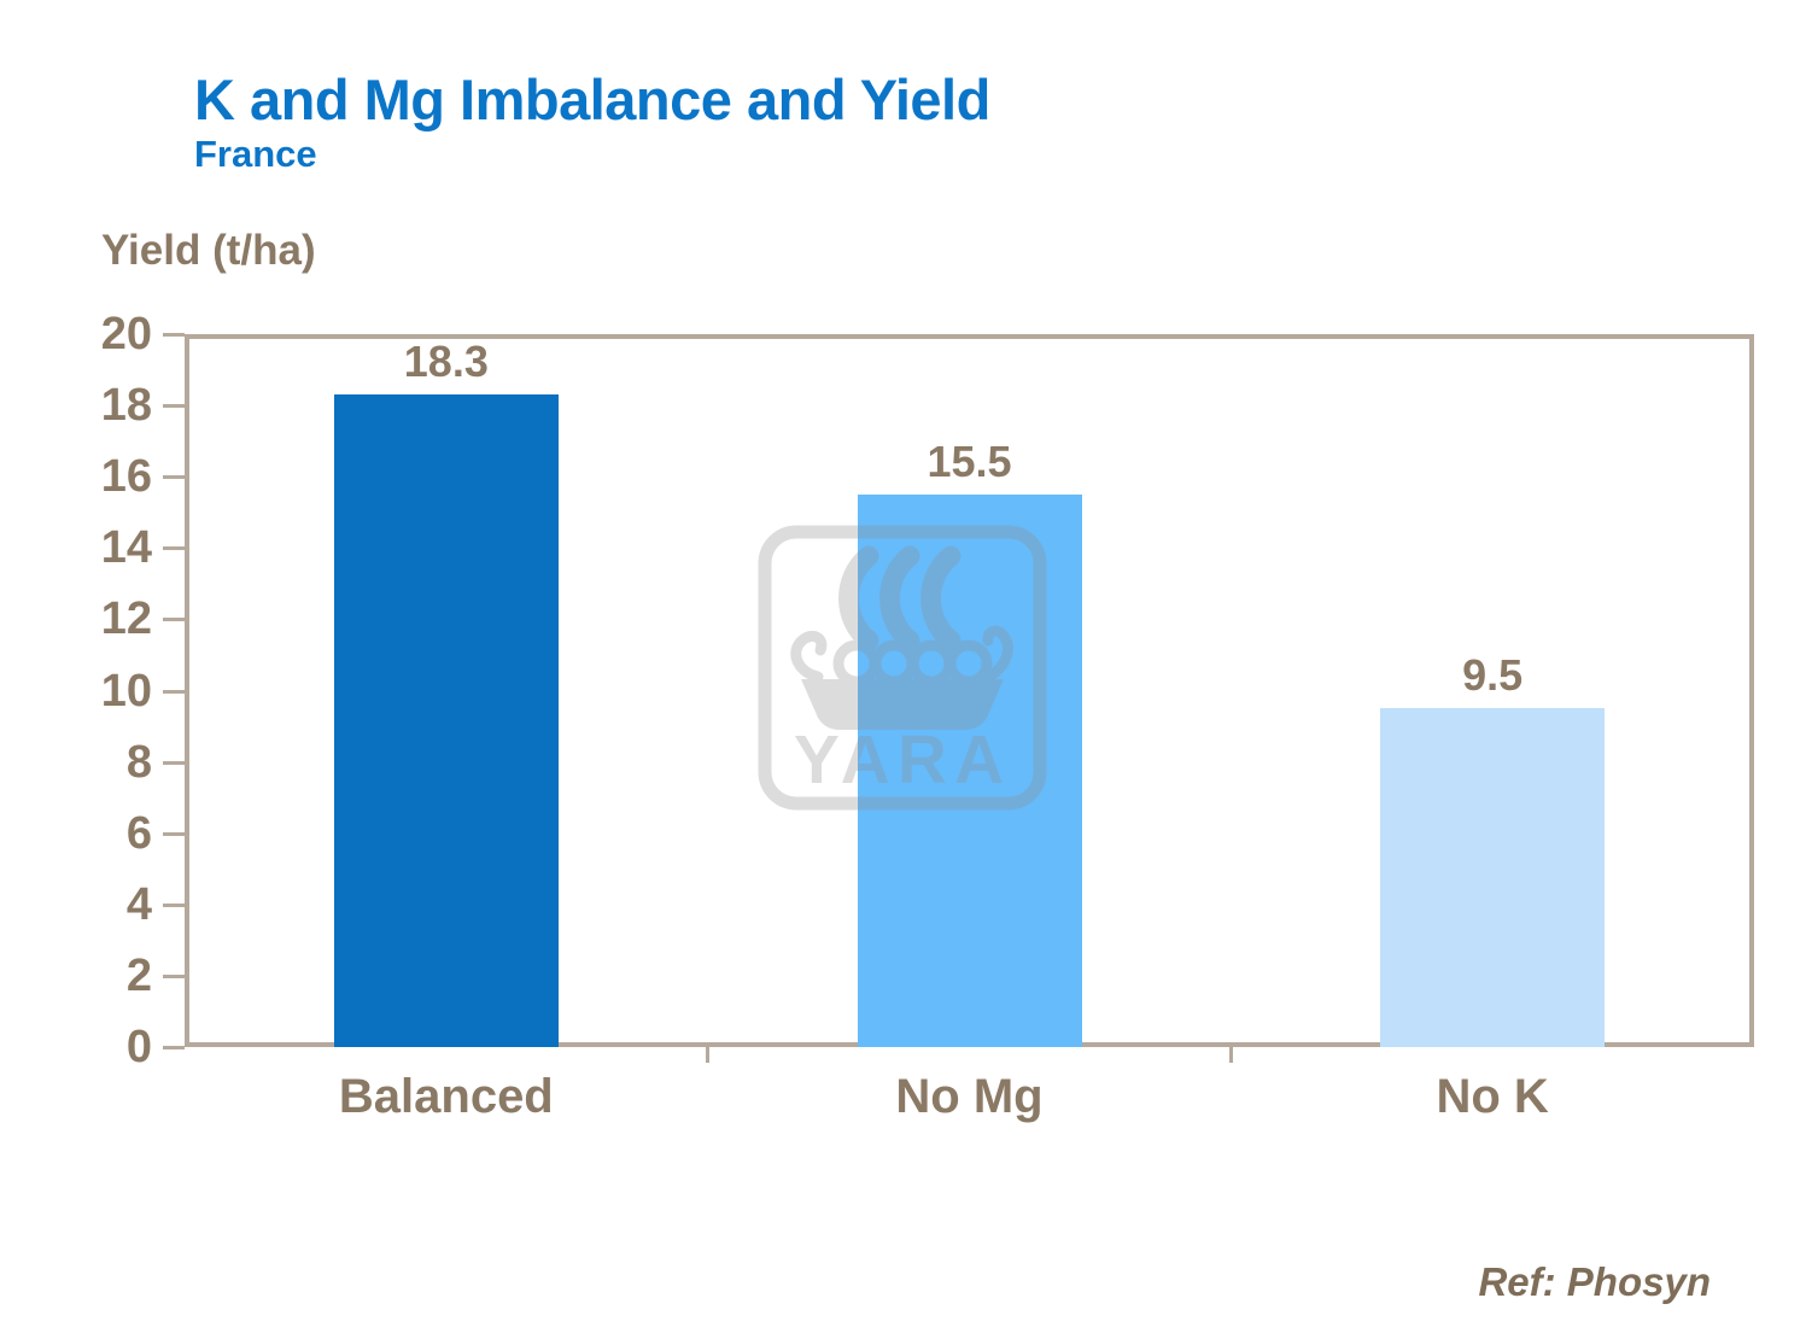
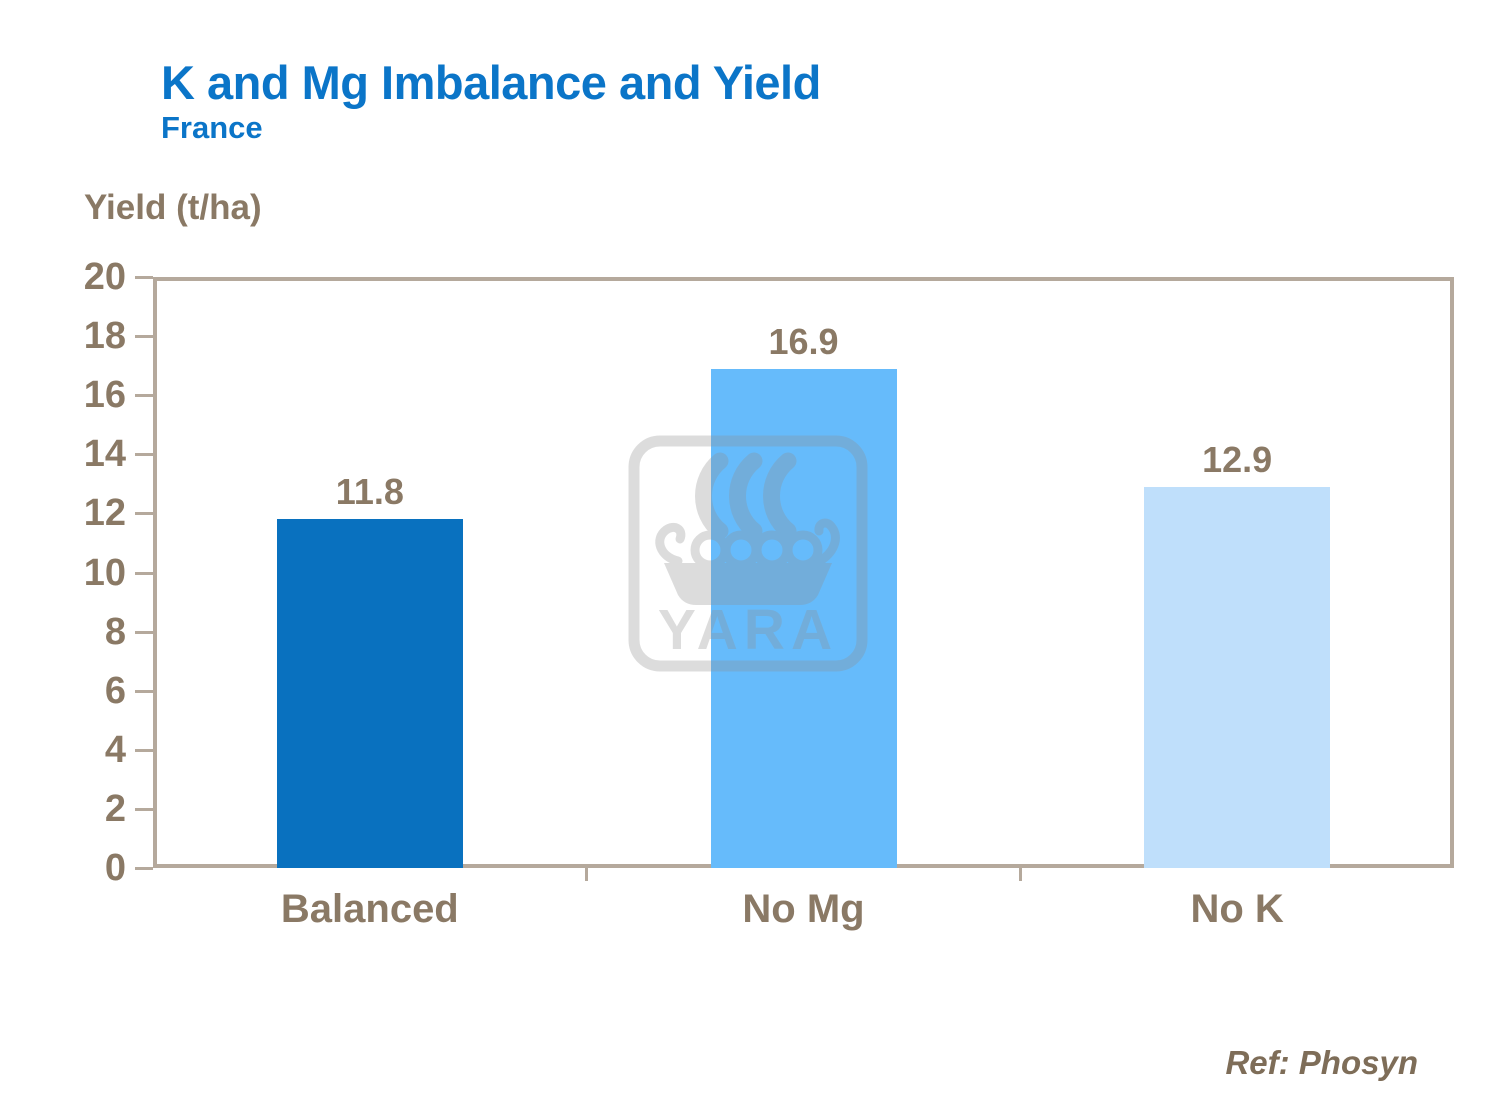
Balanced: 18.3 -> 11.8
No Mg: 15.5 -> 16.9
No K: 9.5 -> 12.9
